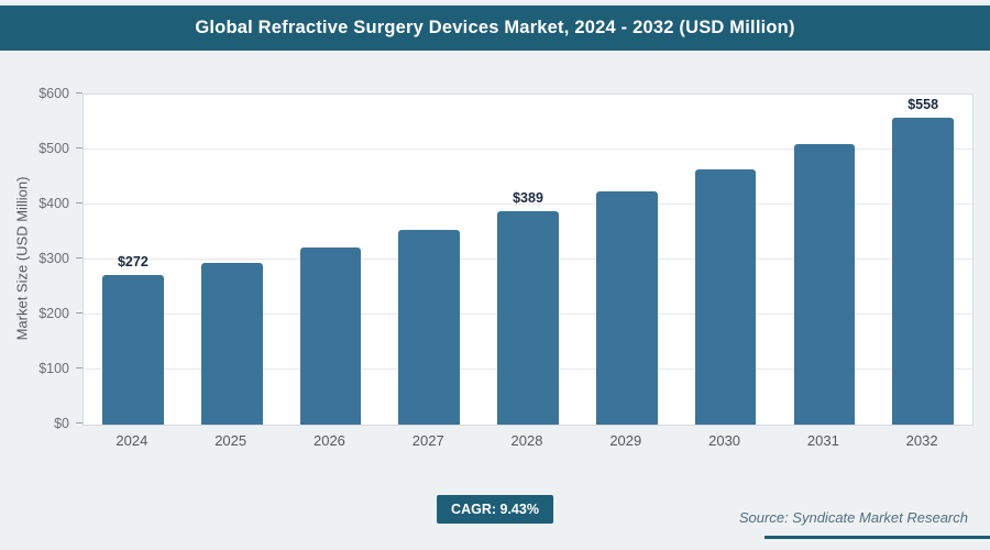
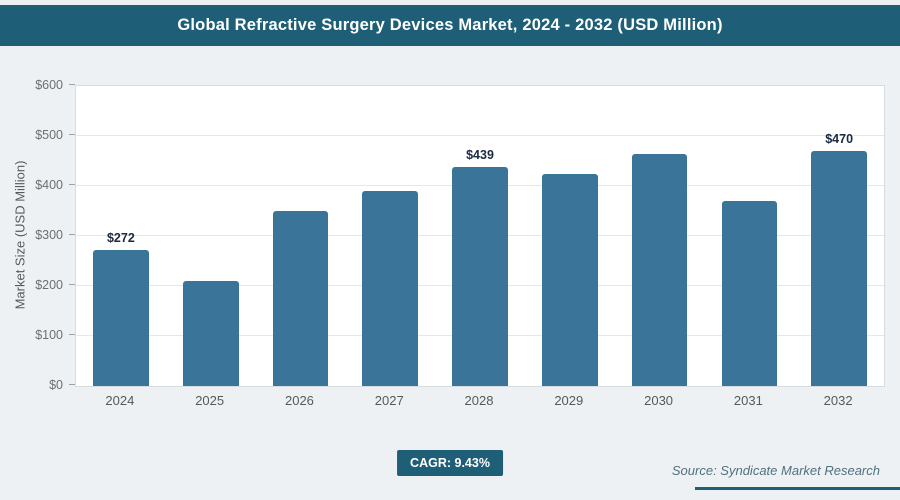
2025: $300 -> $210
2026: $320 -> $350
2027: $350 -> $390
2028: $389 -> $439
2031: $510 -> $370
2032: $558 -> $470
